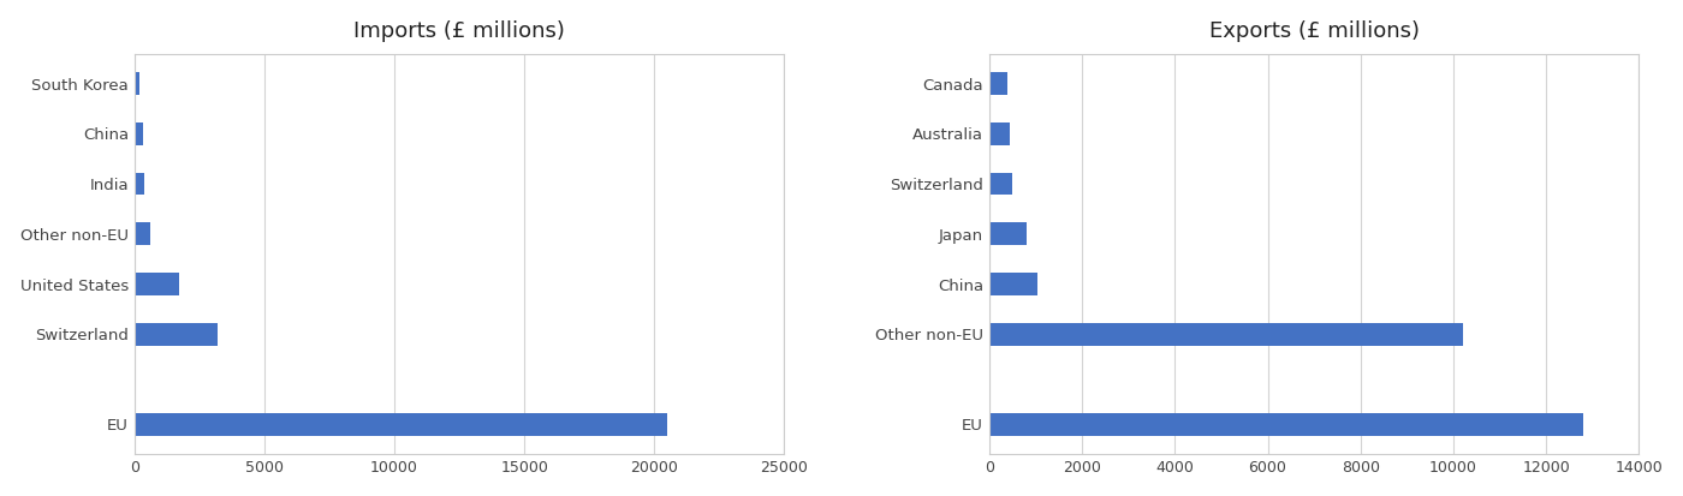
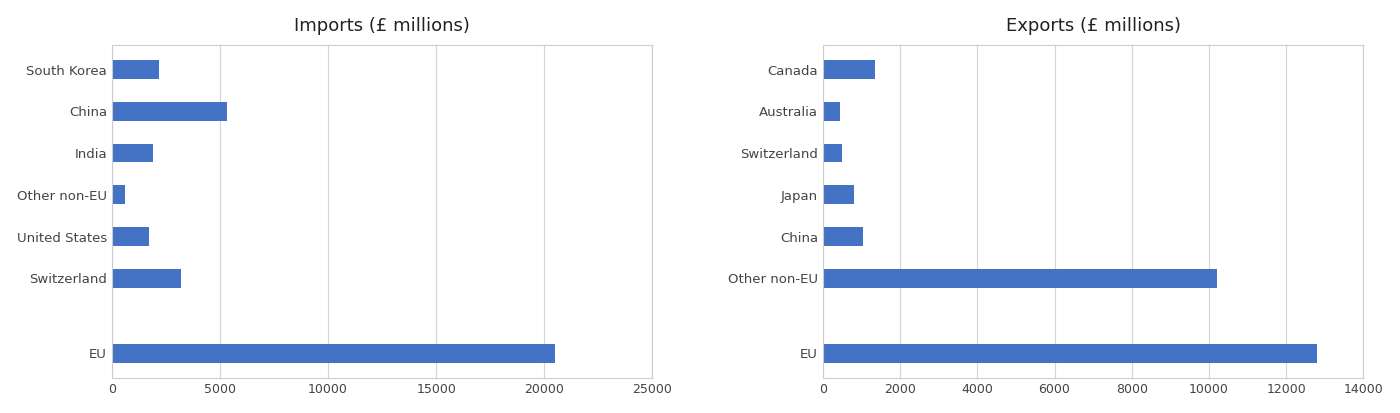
Imports (£ millions)/South Korea: 200 -> 2200
Imports (£ millions)/China: 350 -> 5350
Imports (£ millions)/India: 400 -> 1900
Exports (£ millions)/Canada: 400 -> 1350
